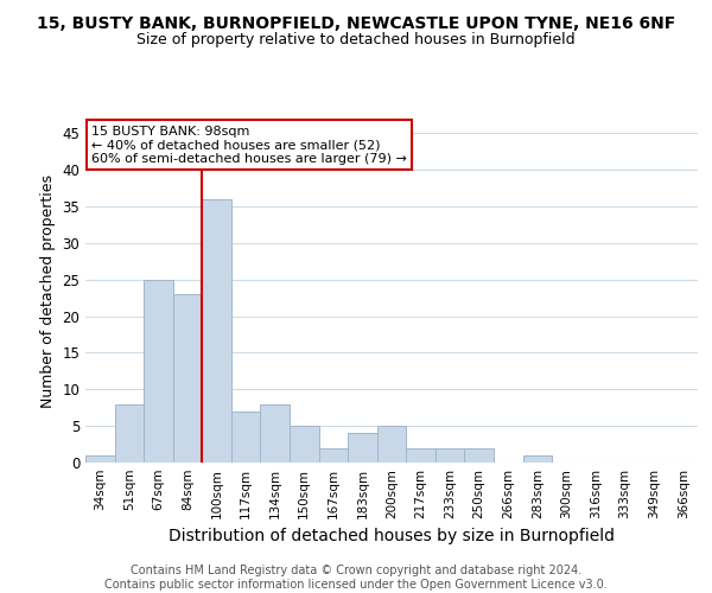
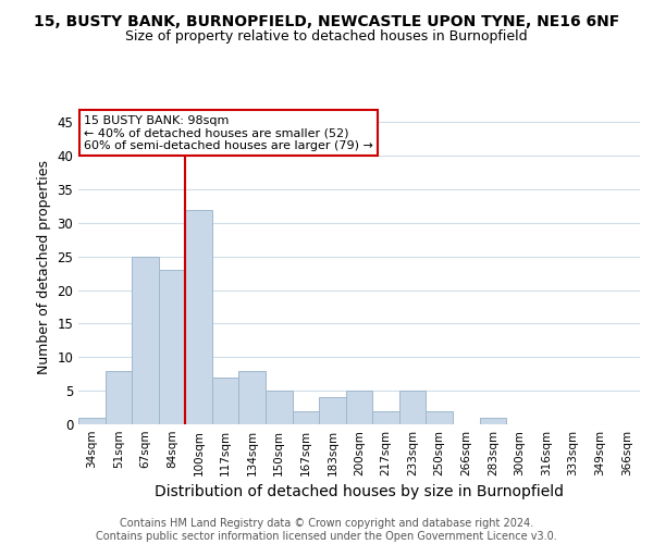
100sqm: 36 -> 32
233sqm: 2 -> 5
